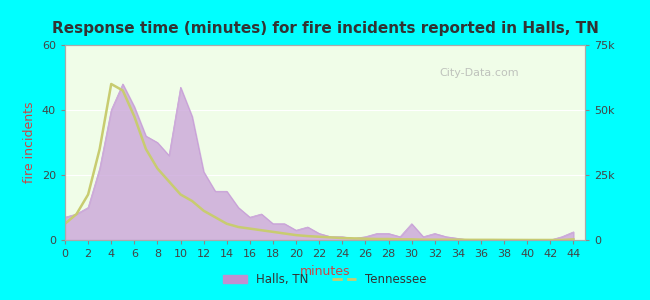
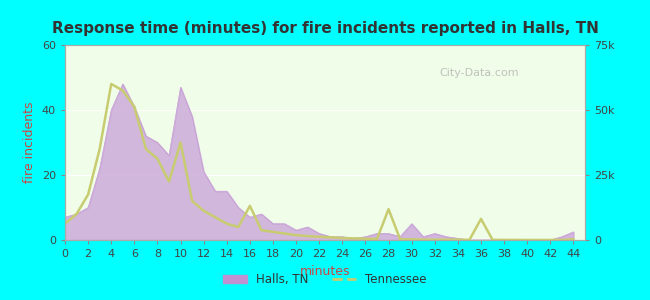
Tennessee/6: 38.0 -> 41.0
Tennessee/8: 22.0 -> 25.0
Tennessee/10: 14.0 -> 30.0
Tennessee/16: 3.5 -> 10.5
Tennessee/28: 0.3 -> 9.5
Tennessee/36: 0.1 -> 6.5
